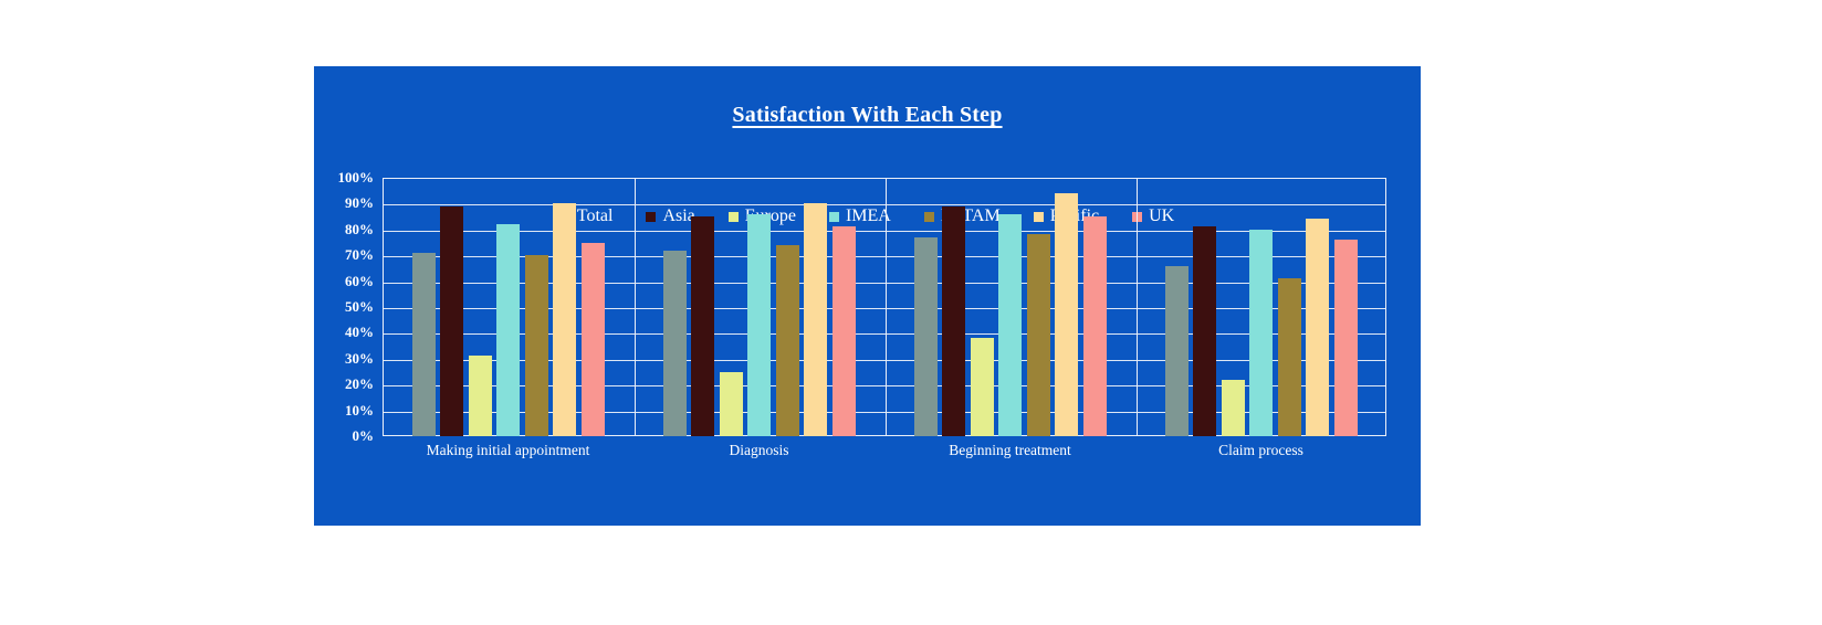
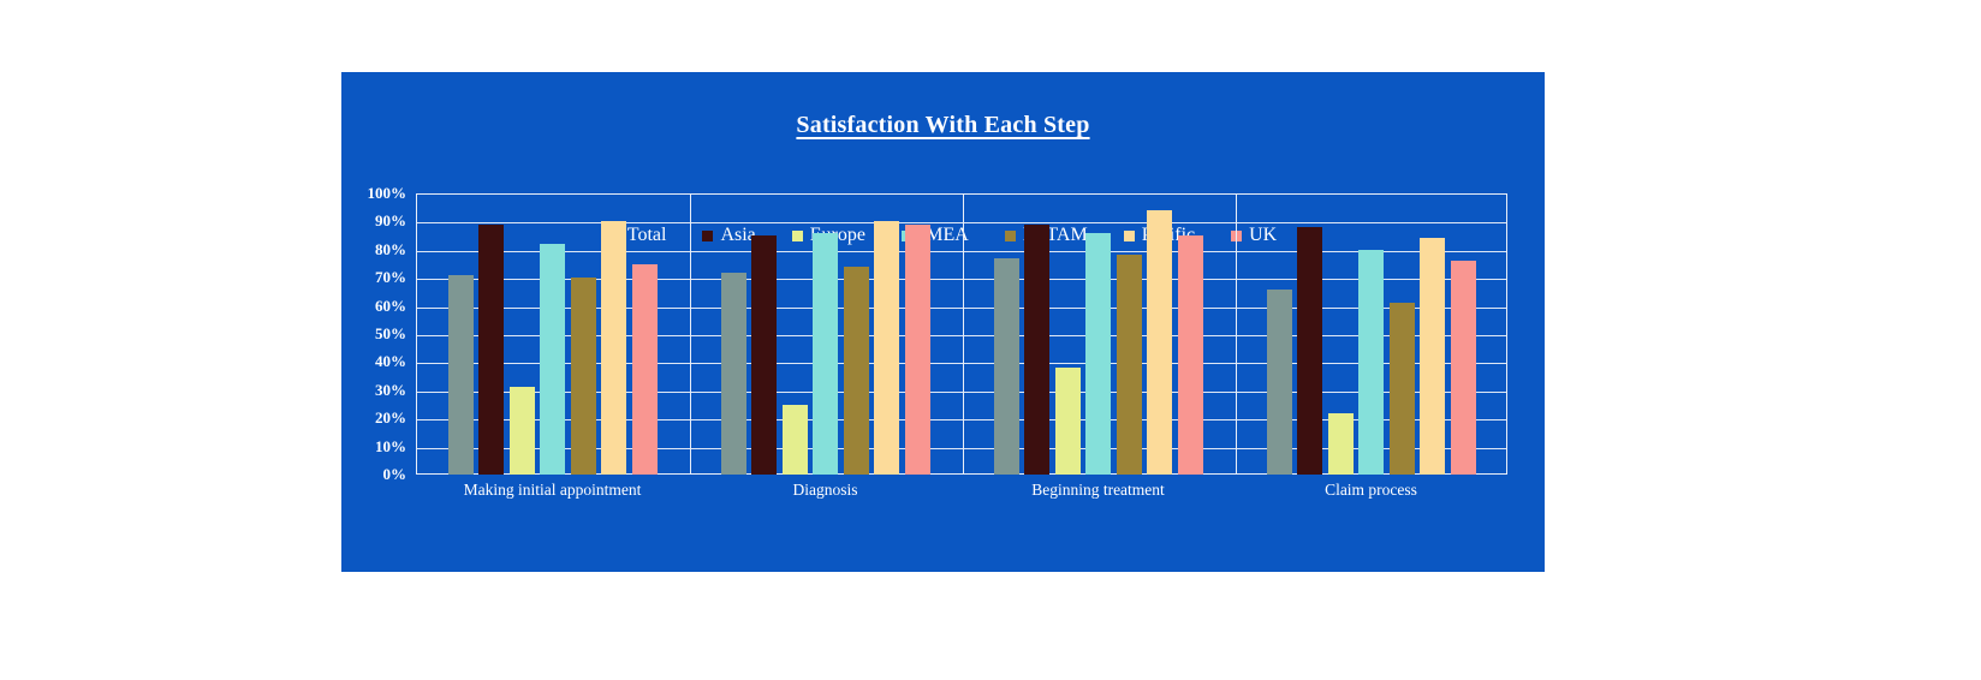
UK/Diagnosis: 81% -> 89%
Asia/Claim process: 81% -> 88%
